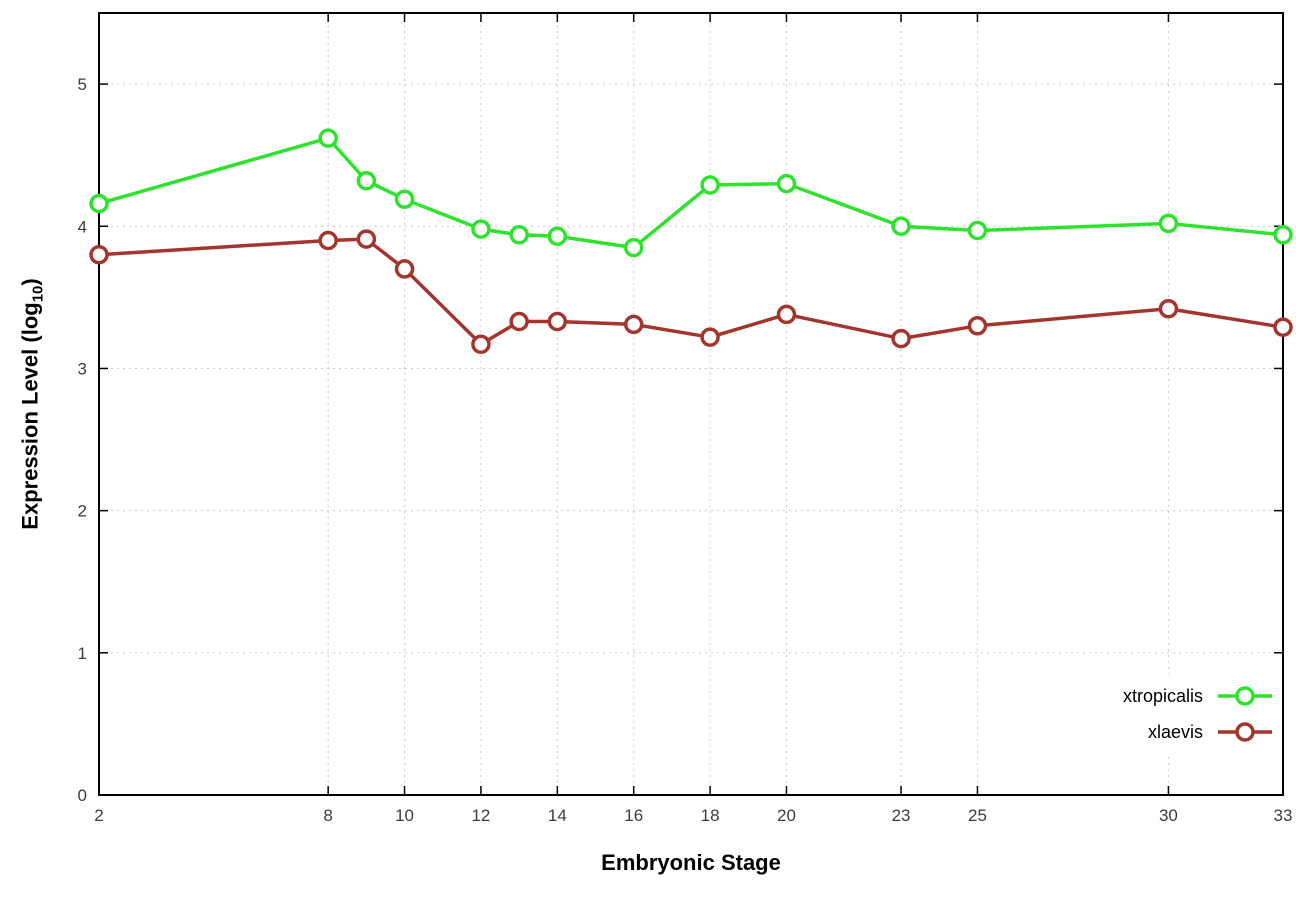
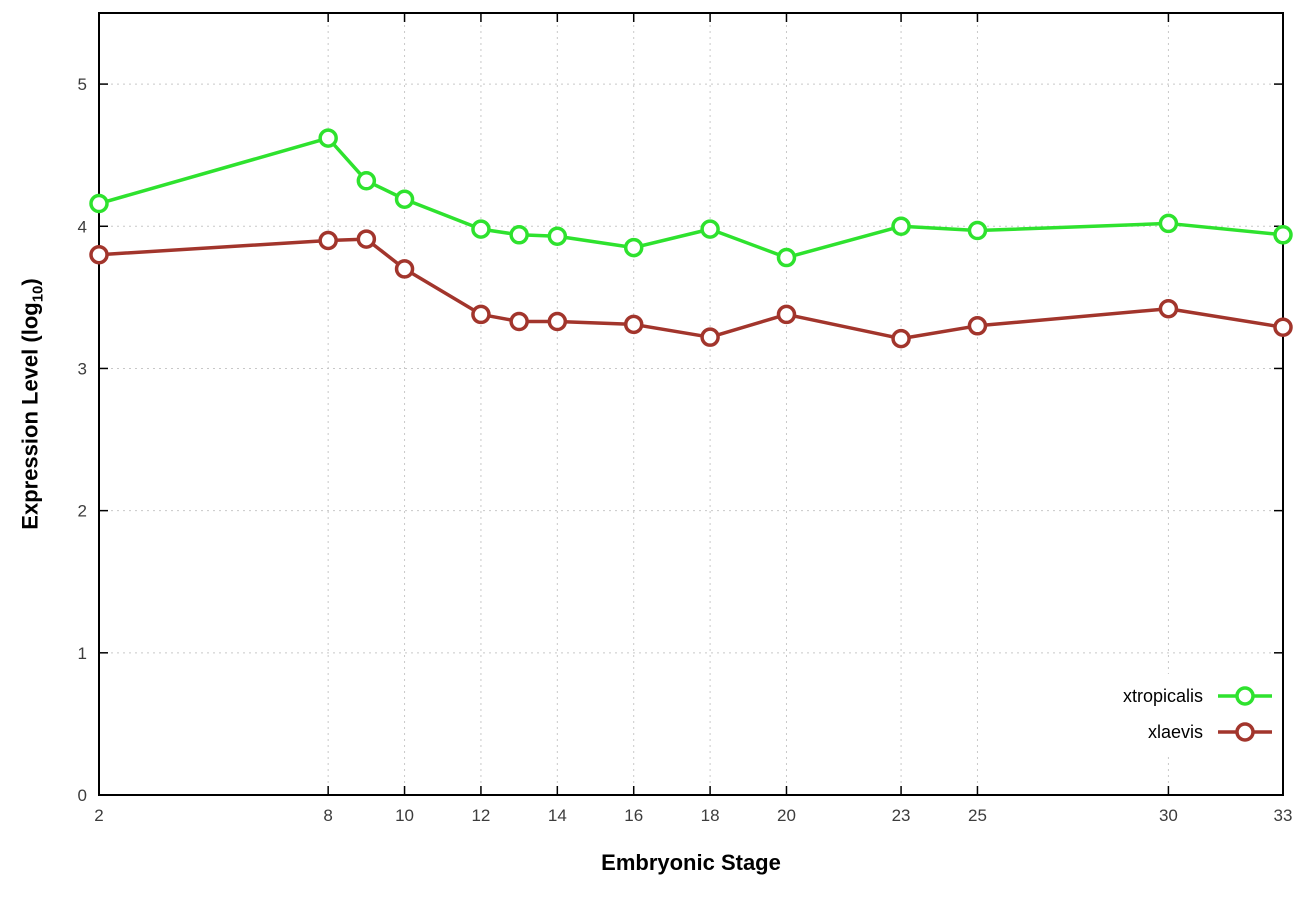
xlaevis/12: 3.17 -> 3.38
xtropicalis/18: 4.29 -> 3.98
xtropicalis/20: 4.30 -> 3.78
